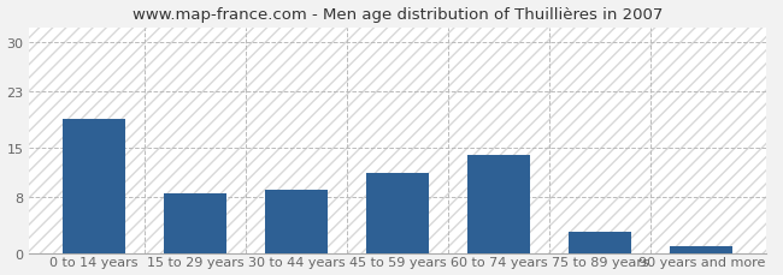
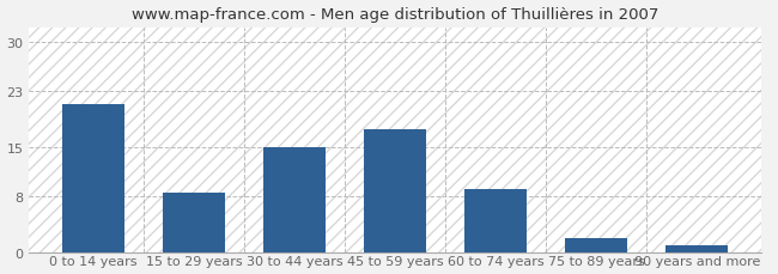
0 to 14 years: 19.0 -> 21.0
30 to 44 years: 9.0 -> 15.0
45 to 59 years: 11.4 -> 17.5
60 to 74 years: 14.0 -> 9.0
75 to 89 years: 3.0 -> 2.0
